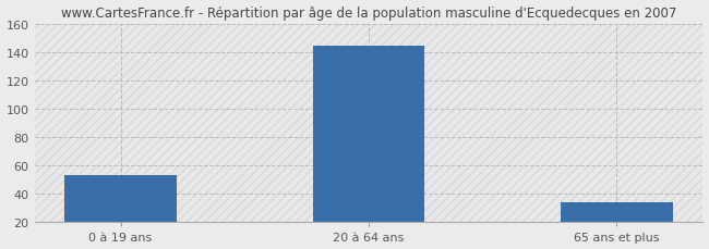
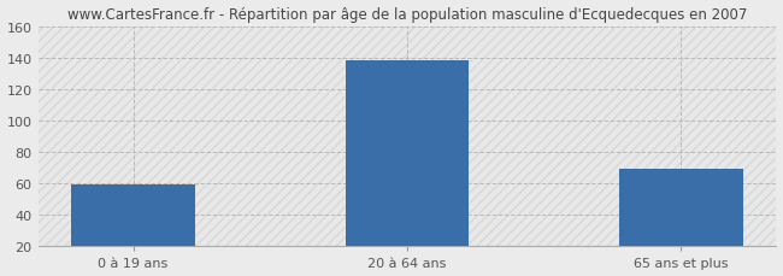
0 à 19 ans: 53 -> 59
20 à 64 ans: 144 -> 138
65 ans et plus: 34 -> 69
